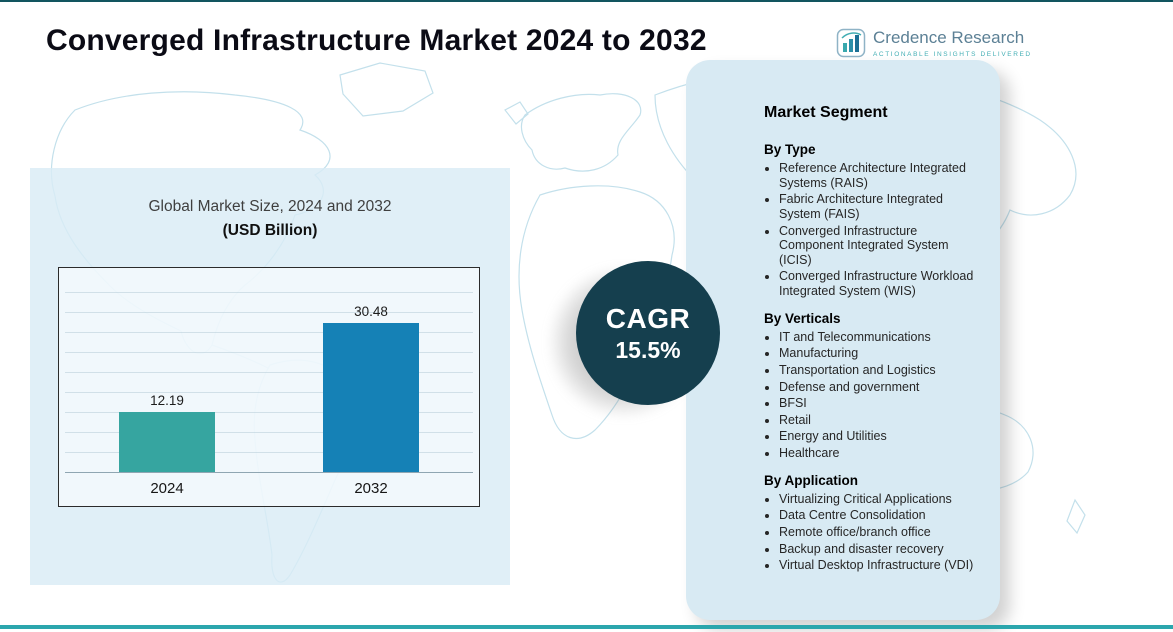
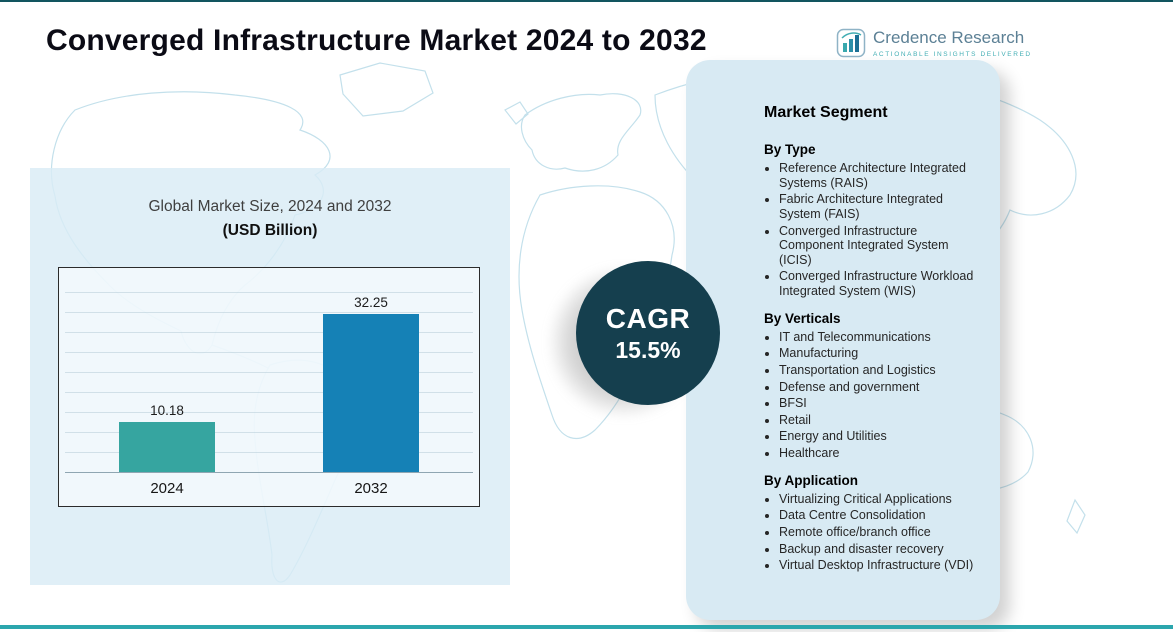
2024: 12.19 -> 10.18
2032: 30.48 -> 32.25
